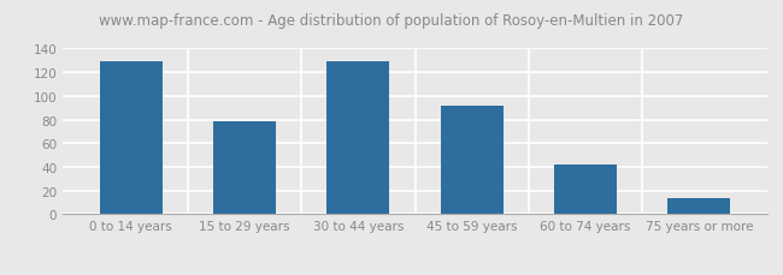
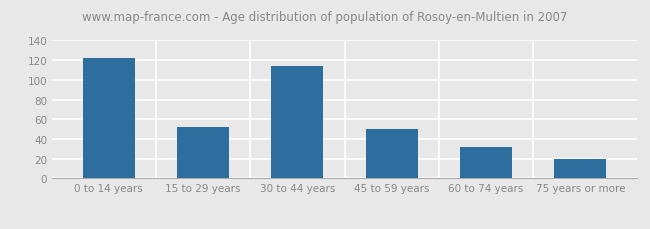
0 to 14 years: 129 -> 122
15 to 29 years: 79 -> 52
30 to 44 years: 129 -> 114
45 to 59 years: 92 -> 50
60 to 74 years: 42 -> 32
75 years or more: 14 -> 20
